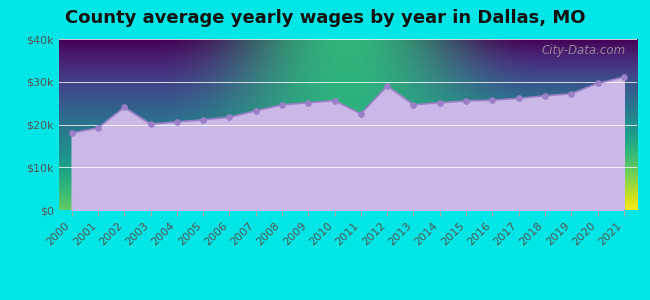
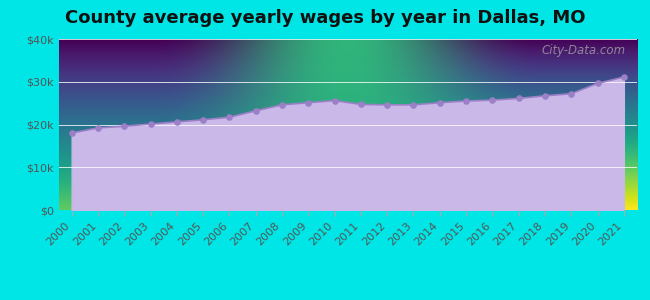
2002: $24.0k -> $19.6k
2011: $22.5k -> $24.7k
2012: $29.0k -> $24.6k
